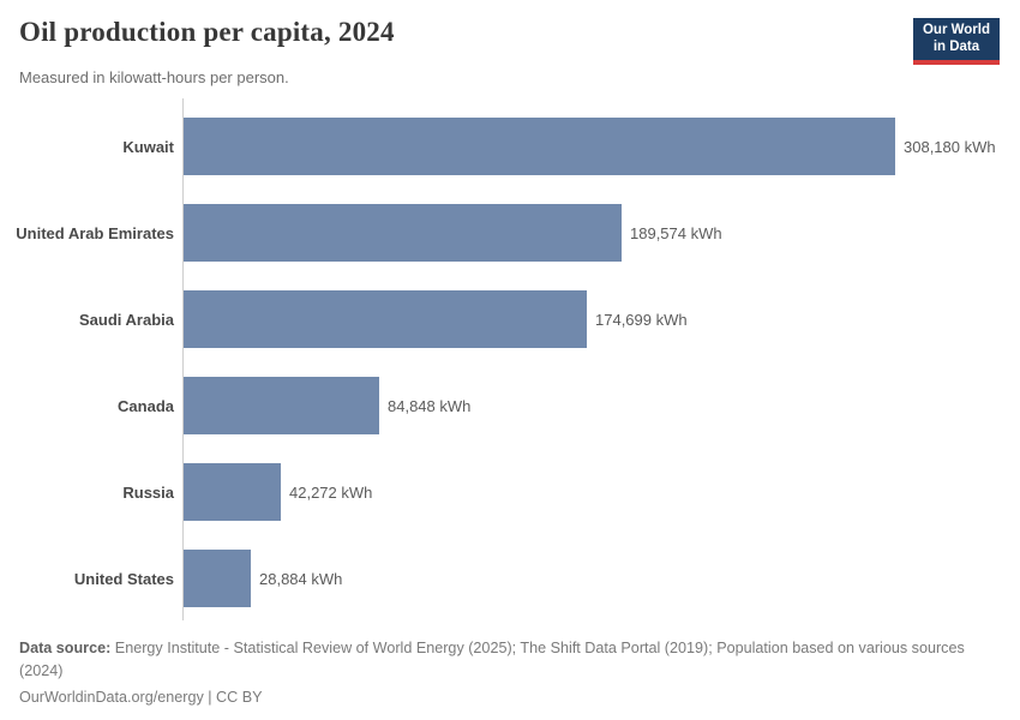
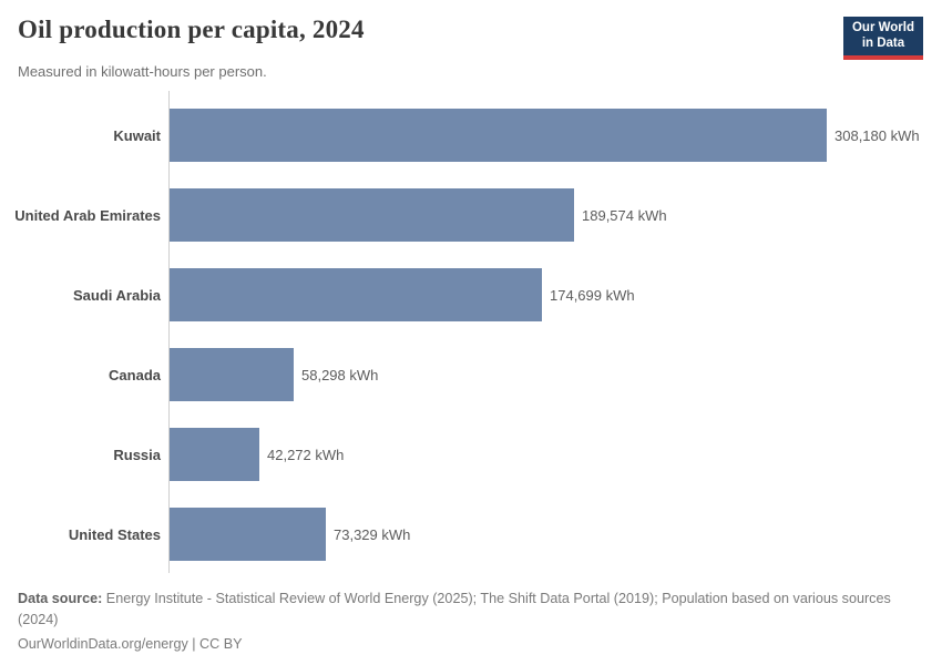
Canada: 84,848 -> 58,298
United States: 28,884 -> 73,329
